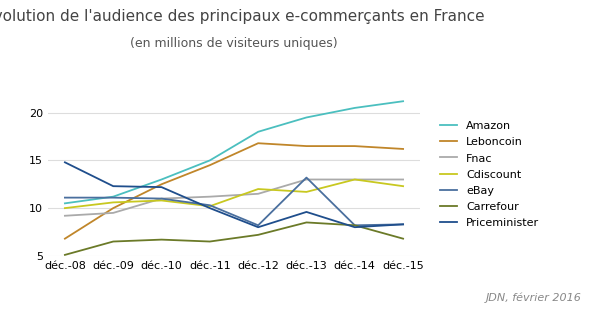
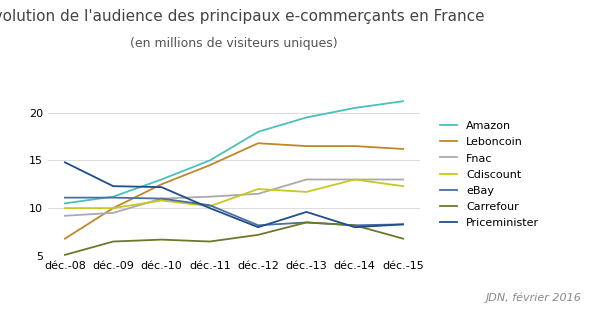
Cdiscount/déc.-09: 10.6 -> 10.0
eBay/déc.-13: 13.2 -> 8.5
